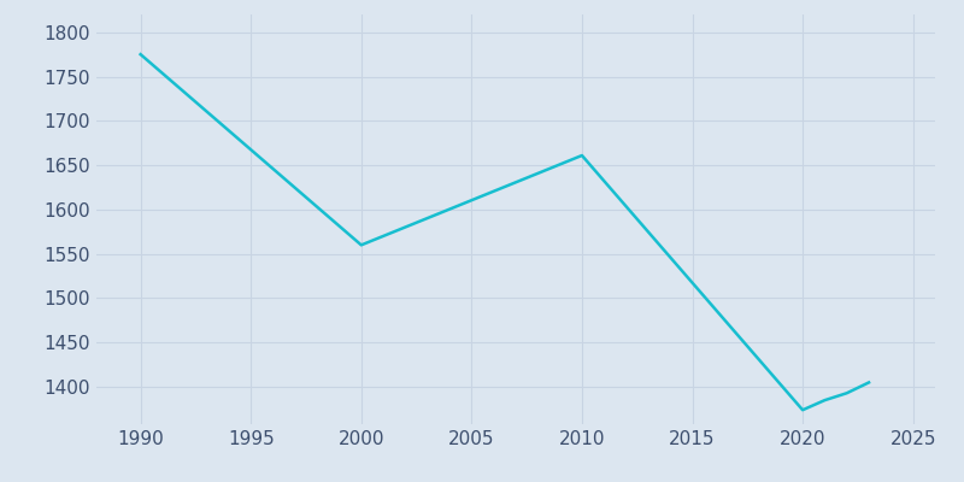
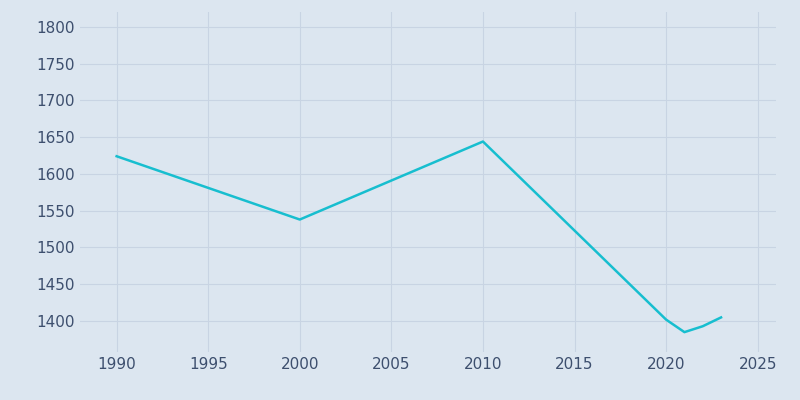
1990: 1775 -> 1624
2000: 1560 -> 1538
2010: 1661 -> 1644
2020: 1374 -> 1402
